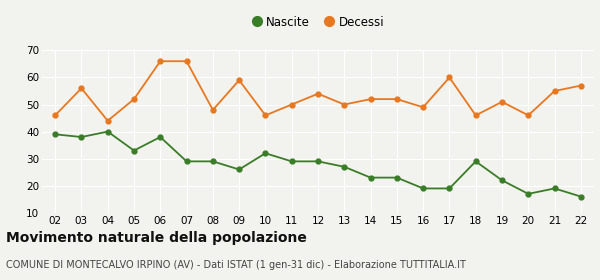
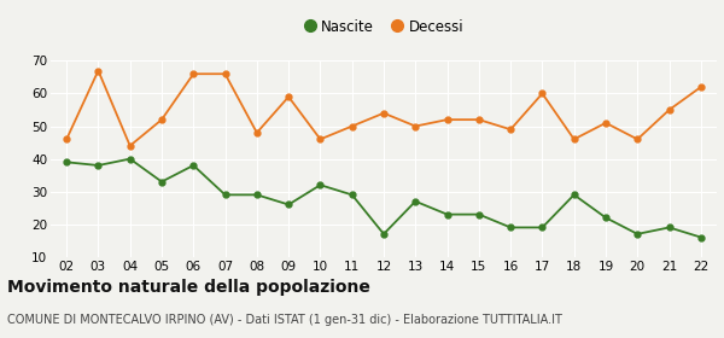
Decessi/03: 56 -> 67
Nascite/12: 29 -> 17
Decessi/22: 57 -> 62
